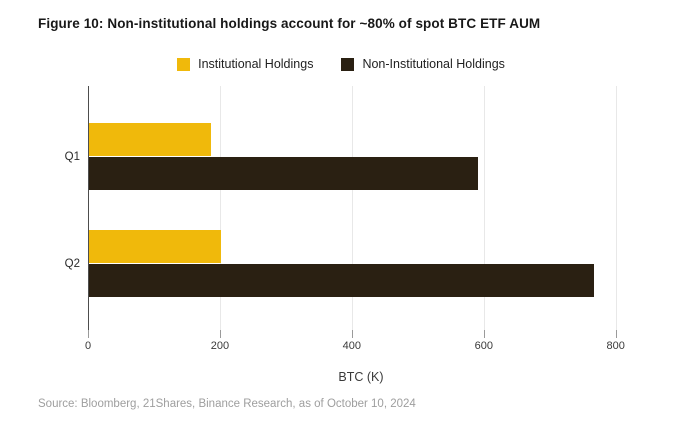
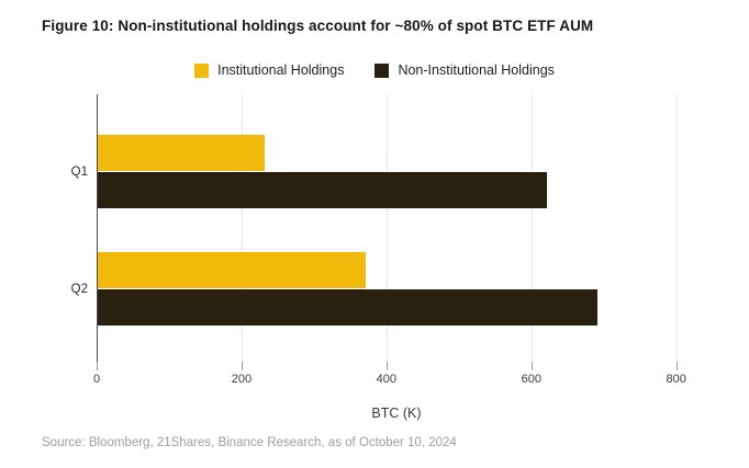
Institutional Holdings/Q1: 180 -> 230
Non-Institutional Holdings/Q1: 590 -> 620
Institutional Holdings/Q2: 200 -> 370
Non-Institutional Holdings/Q2: 760 -> 690
